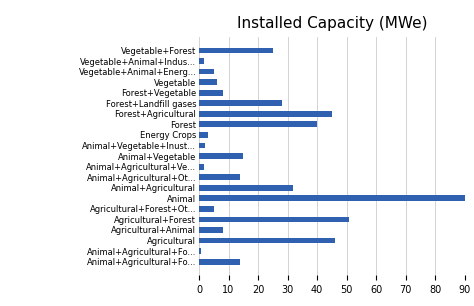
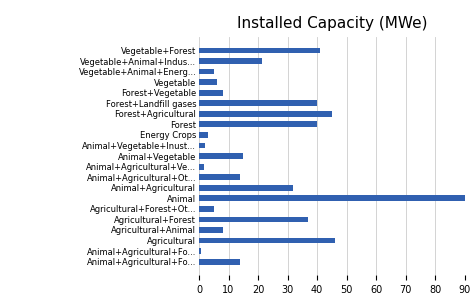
Vegetable+Forest: 25.0 -> 41.0
Vegetable+Animal+Indus...: 1.5 -> 21.5
Forest+Landfill gases: 28.0 -> 40.0
Agricultural+Forest: 51.0 -> 37.0
